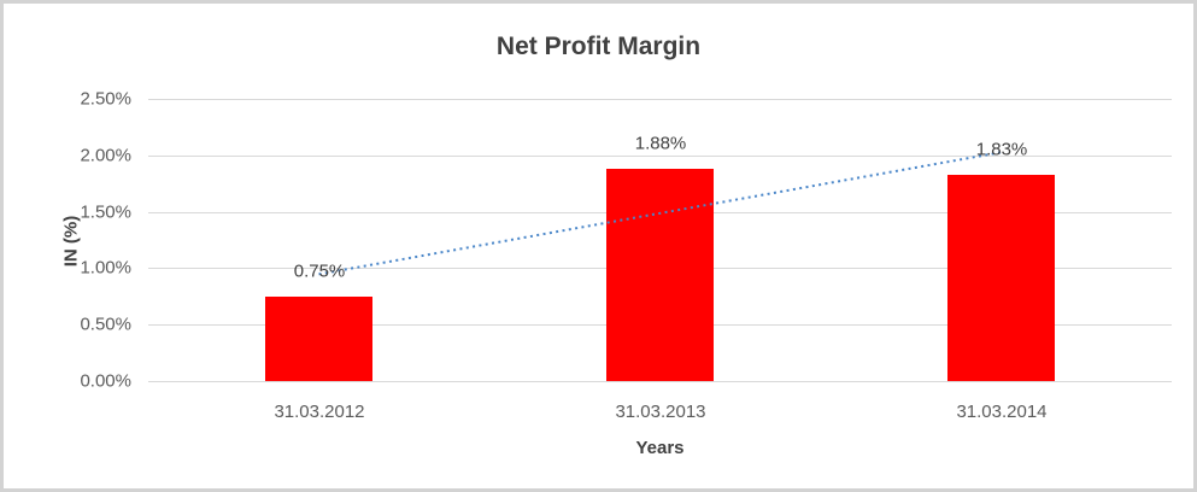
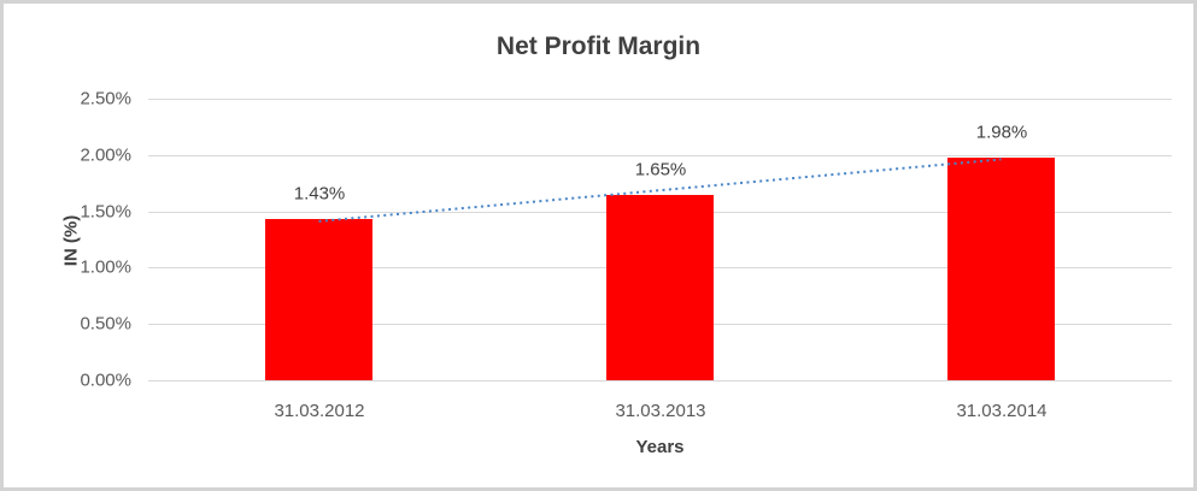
31.03.2012: 0.75% -> 1.43%
31.03.2013: 1.88% -> 1.65%
31.03.2014: 1.83% -> 1.98%
